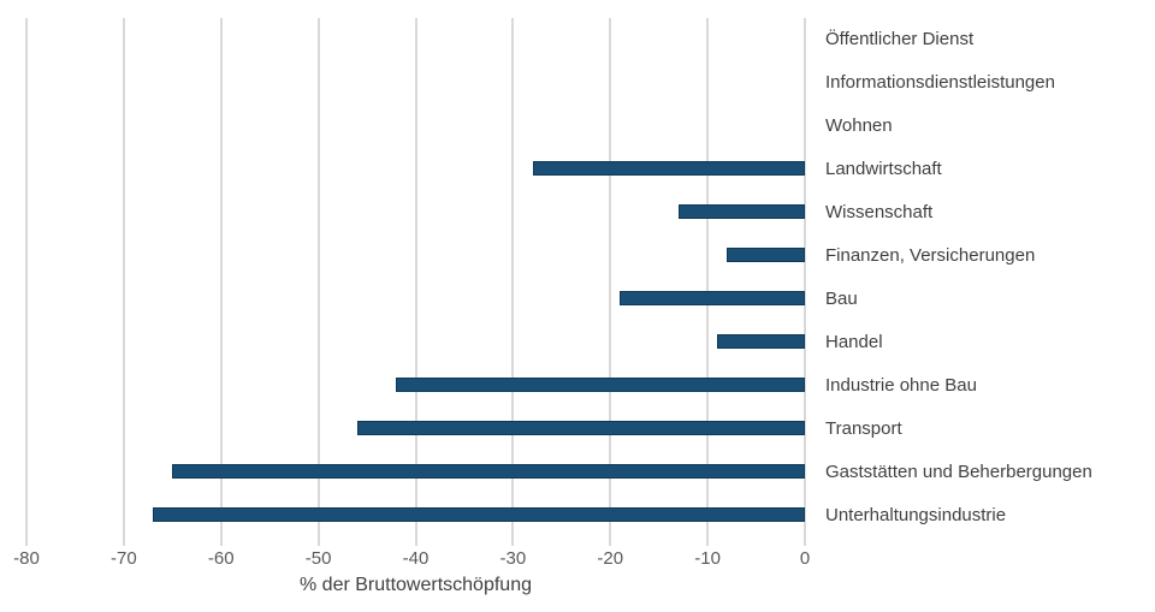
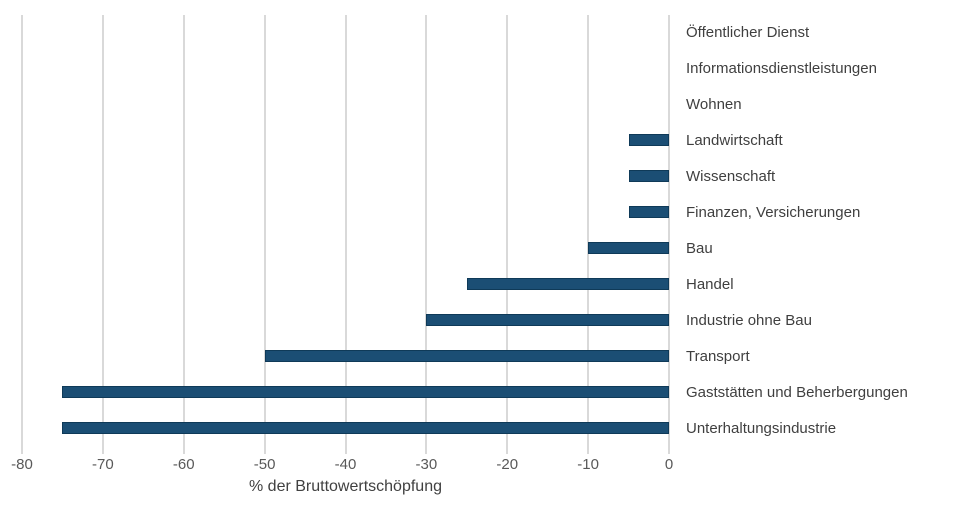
Landwirtschaft: -28 -> -5
Wissenschaft: -13 -> -5
Finanzen, Versicherungen: -8 -> -5
Bau: -19 -> -10
Handel: -9 -> -25
Industrie ohne Bau: -42 -> -30
Transport: -46 -> -50
Gaststätten und Beherbergungen: -65 -> -75
Unterhaltungsindustrie: -67 -> -75
